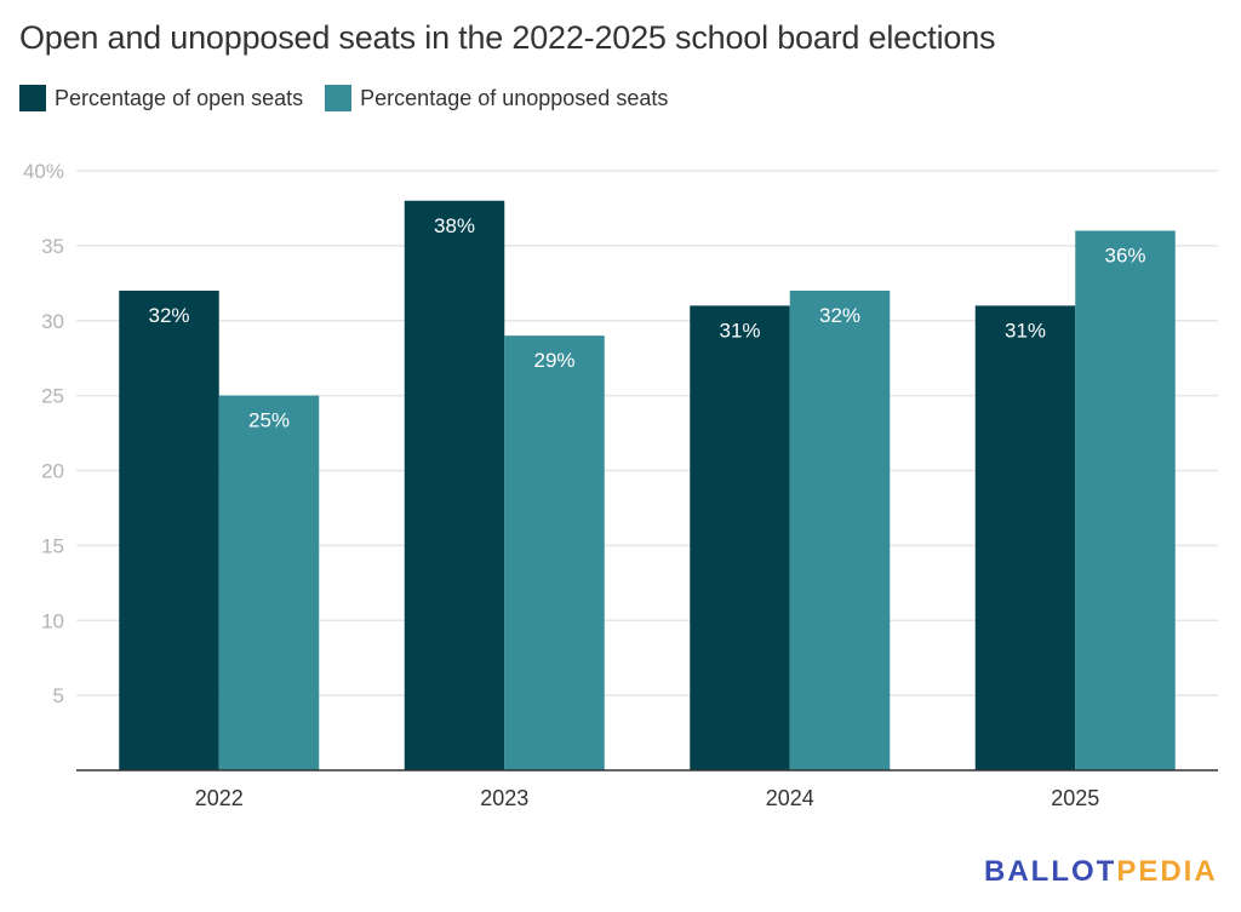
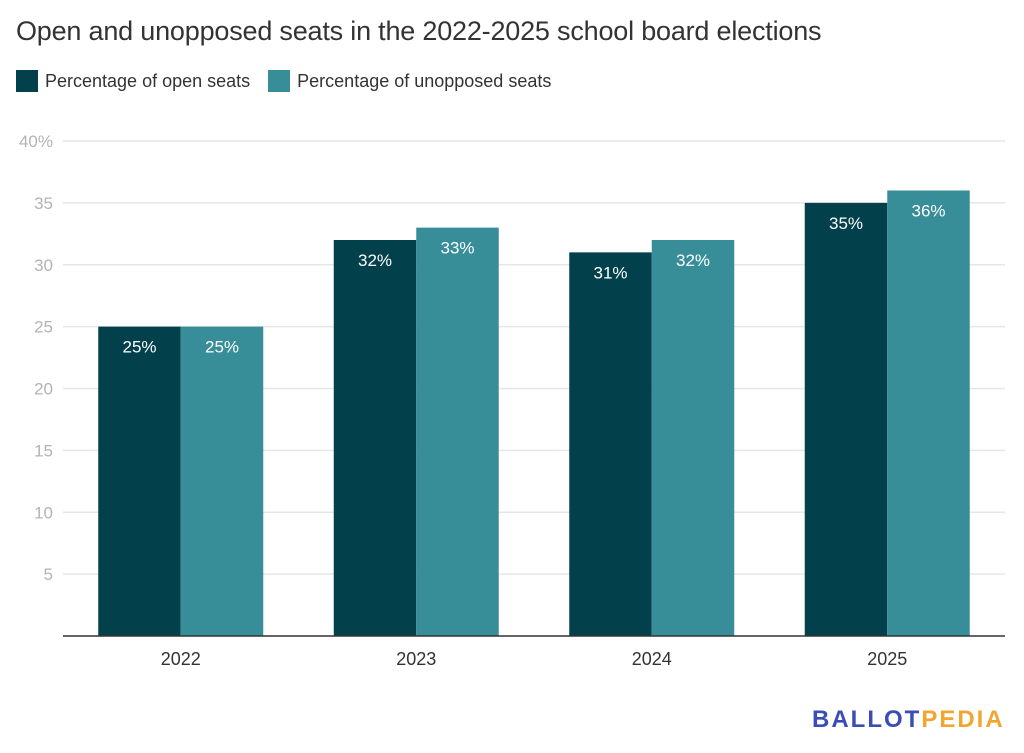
Percentage of open seats/2022: 32% -> 25%
Percentage of open seats/2023: 38% -> 32%
Percentage of unopposed seats/2023: 29% -> 33%
Percentage of open seats/2025: 31% -> 35%
